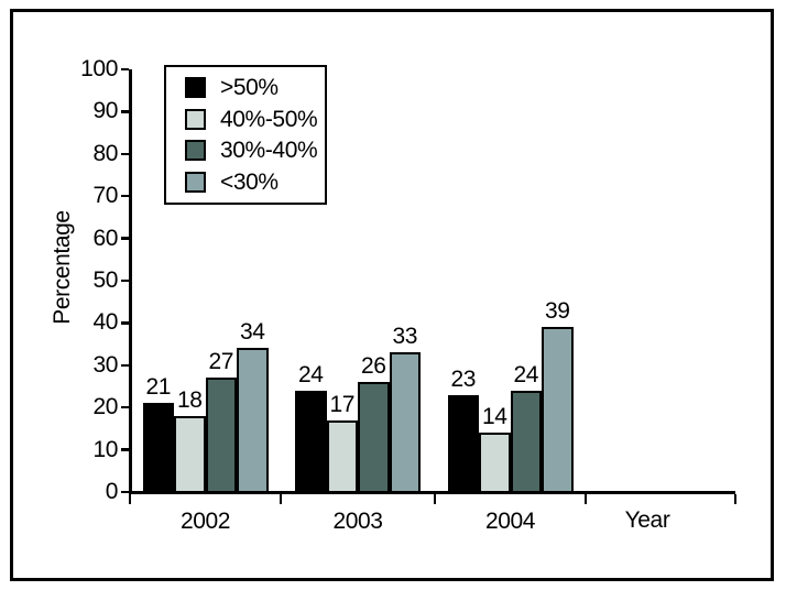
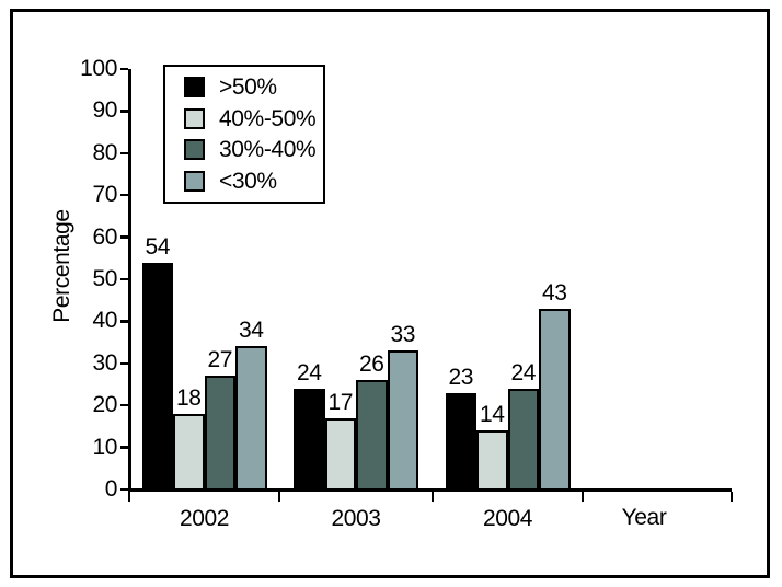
>50%/2002: 21 -> 54
<30%/2004: 39 -> 43
